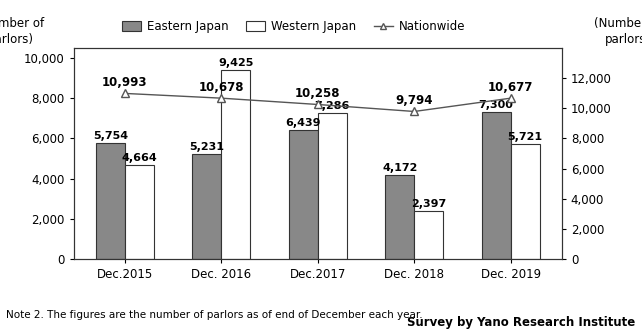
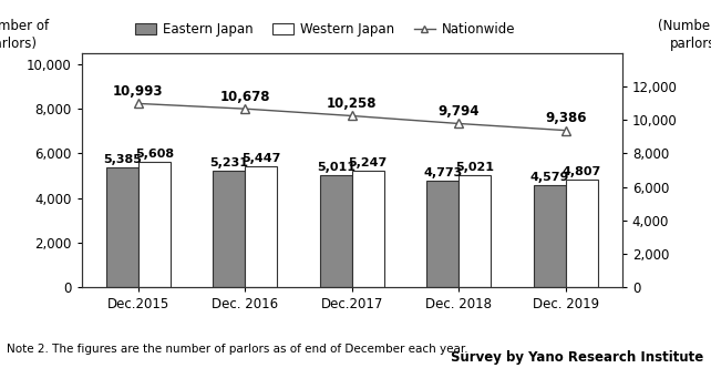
Eastern Japan/Dec.2015: 5,754 -> 5,385
Western Japan/Dec.2015: 4,664 -> 5,608
Western Japan/Dec. 2016: 9,425 -> 5,447
Eastern Japan/Dec.2017: 6,439 -> 5,011
Western Japan/Dec.2017: 7,286 -> 5,247
Eastern Japan/Dec. 2018: 4,172 -> 4,773
Western Japan/Dec. 2018: 2,397 -> 5,021
Eastern Japan/Dec. 2019: 7,300 -> 4,579
Nationwide/Dec. 2019: 10,677 -> 9,386
Western Japan/Dec. 2019: 5,721 -> 4,807
